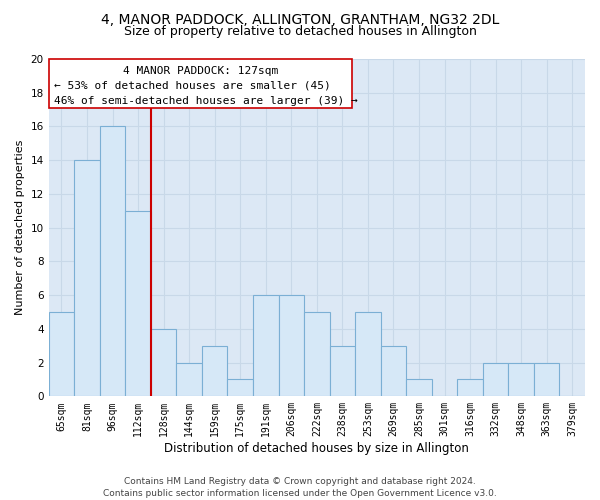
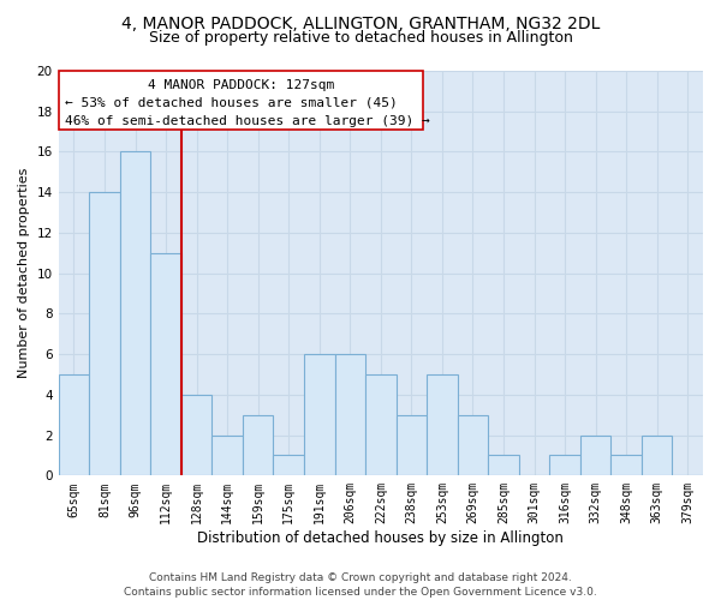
348sqm: 2 -> 1
